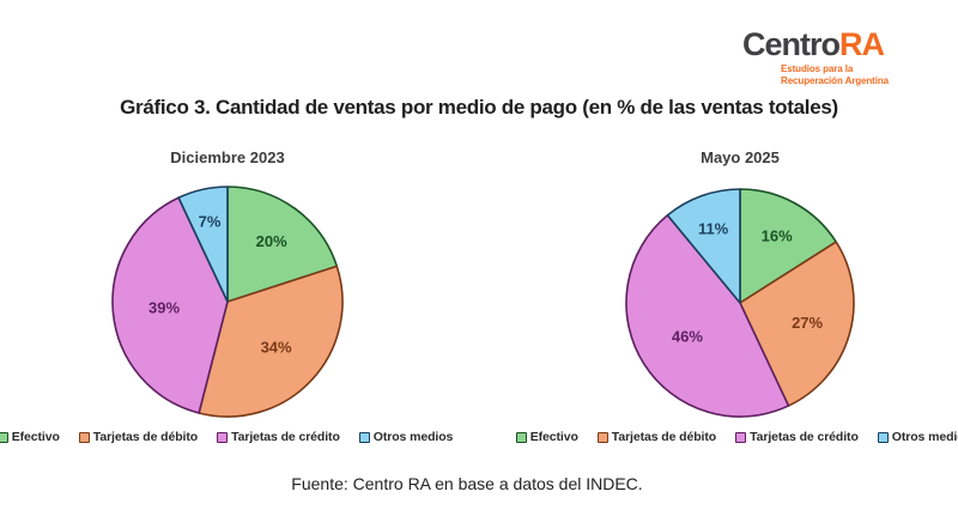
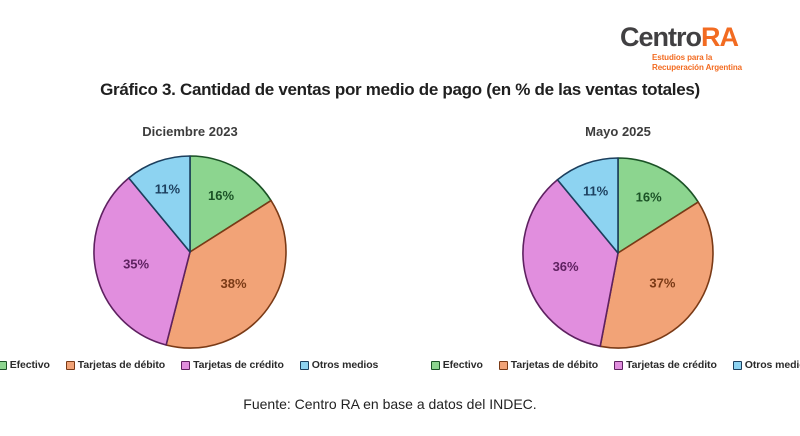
Diciembre 2023/Efectivo: 20% -> 16%
Diciembre 2023/Tarjetas de débito: 34% -> 38%
Diciembre 2023/Tarjetas de crédito: 39% -> 35%
Diciembre 2023/Otros medios: 7% -> 11%
Mayo 2025/Tarjetas de débito: 27% -> 37%
Mayo 2025/Tarjetas de crédito: 46% -> 36%
